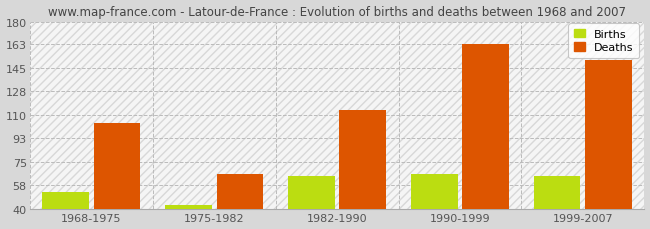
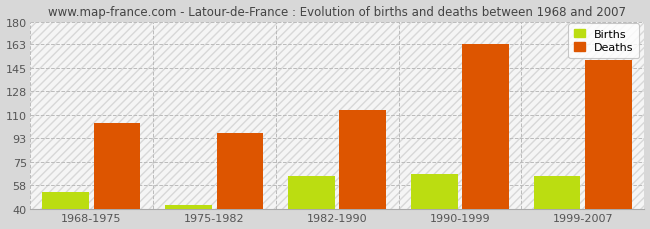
Deaths/1975-1982: 66 -> 97
